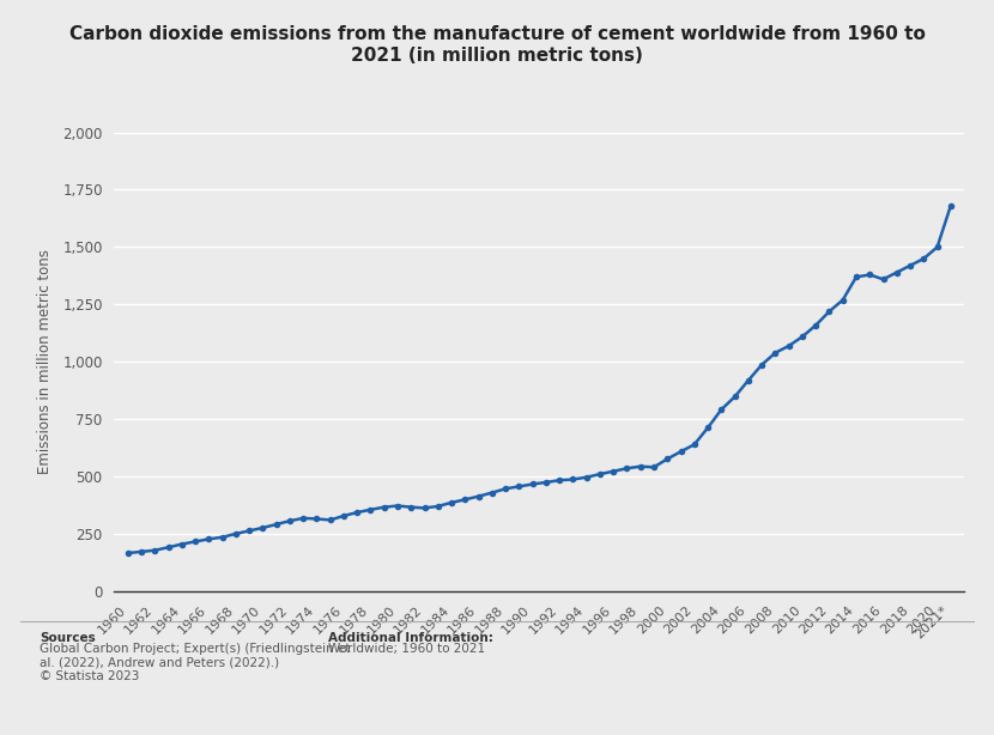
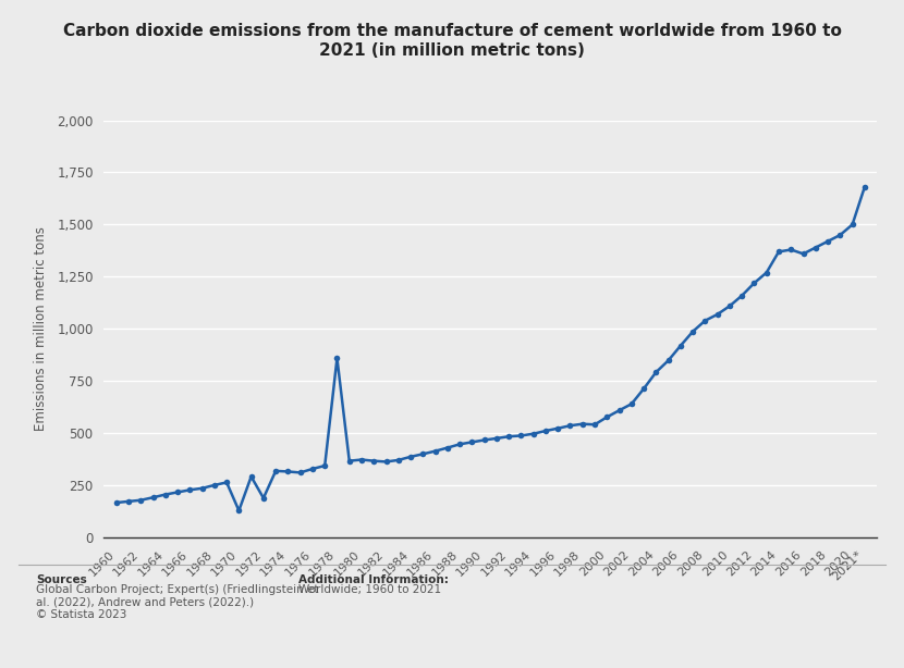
1970: 280 -> 130
1972: 310 -> 190
1978: 360 -> 860
